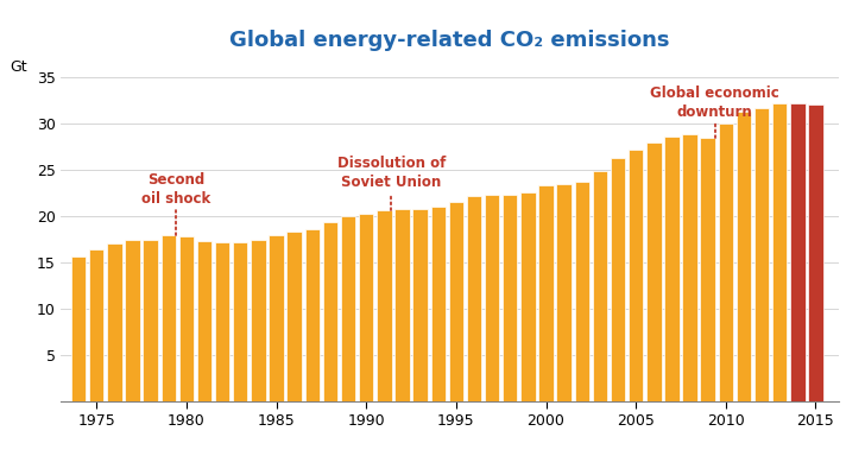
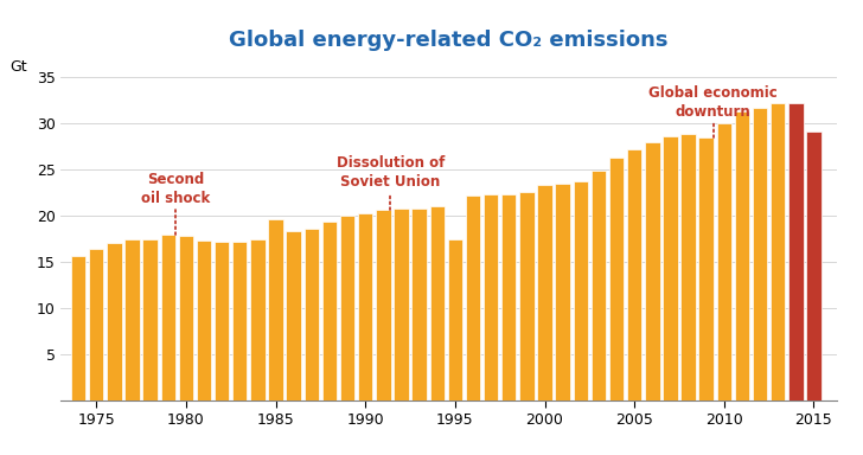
1985: 18.0 -> 19.6
1995: 21.6 -> 17.4
2015: 32.1 -> 29.2
